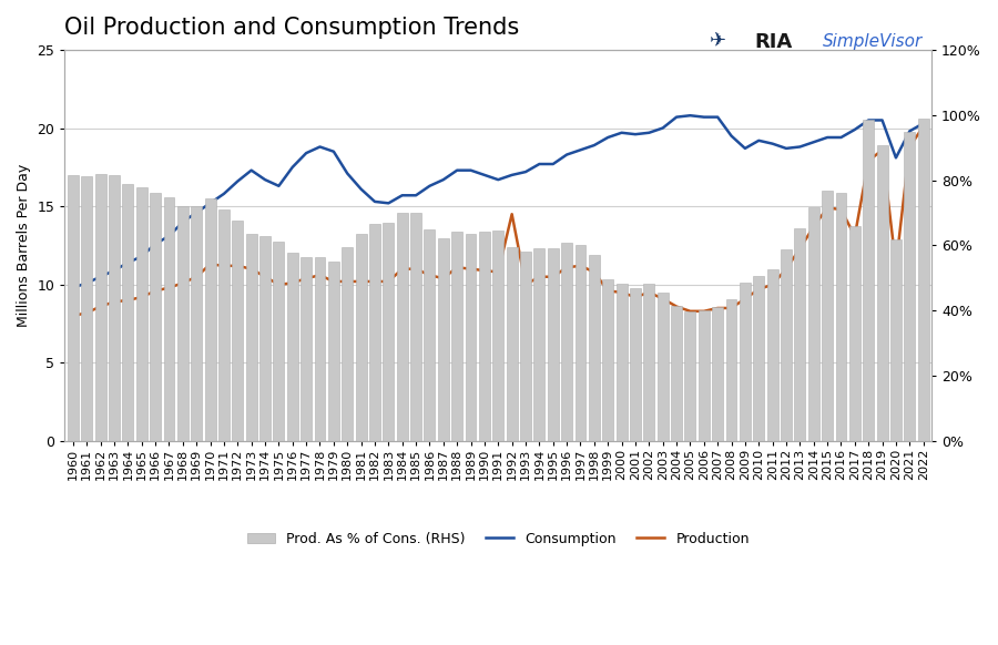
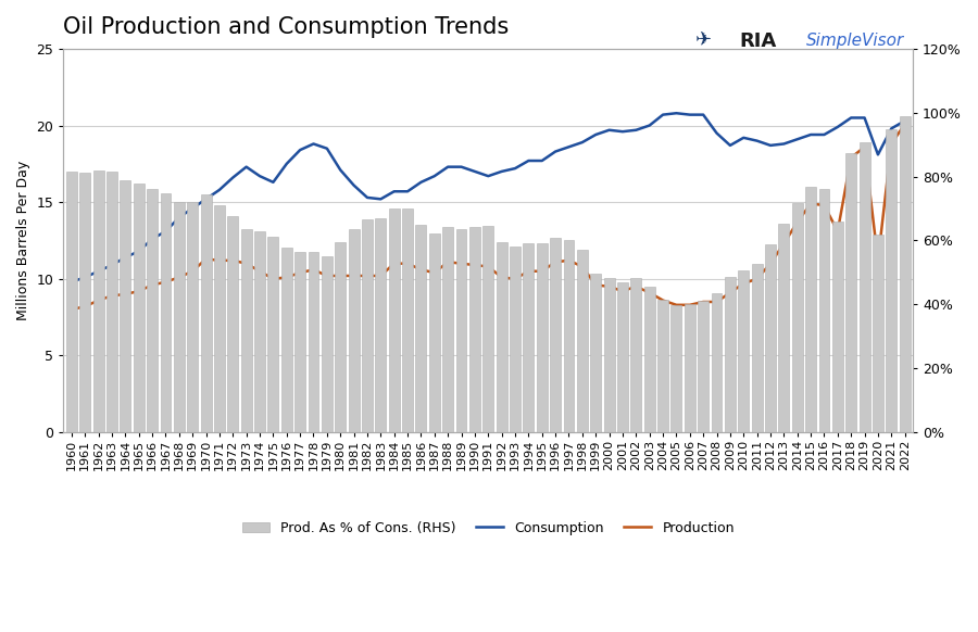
Production/1992: 14.5 -> 10.1
Prod. As % of Cons. (RHS)/2018: 98.5% -> 87.3%
